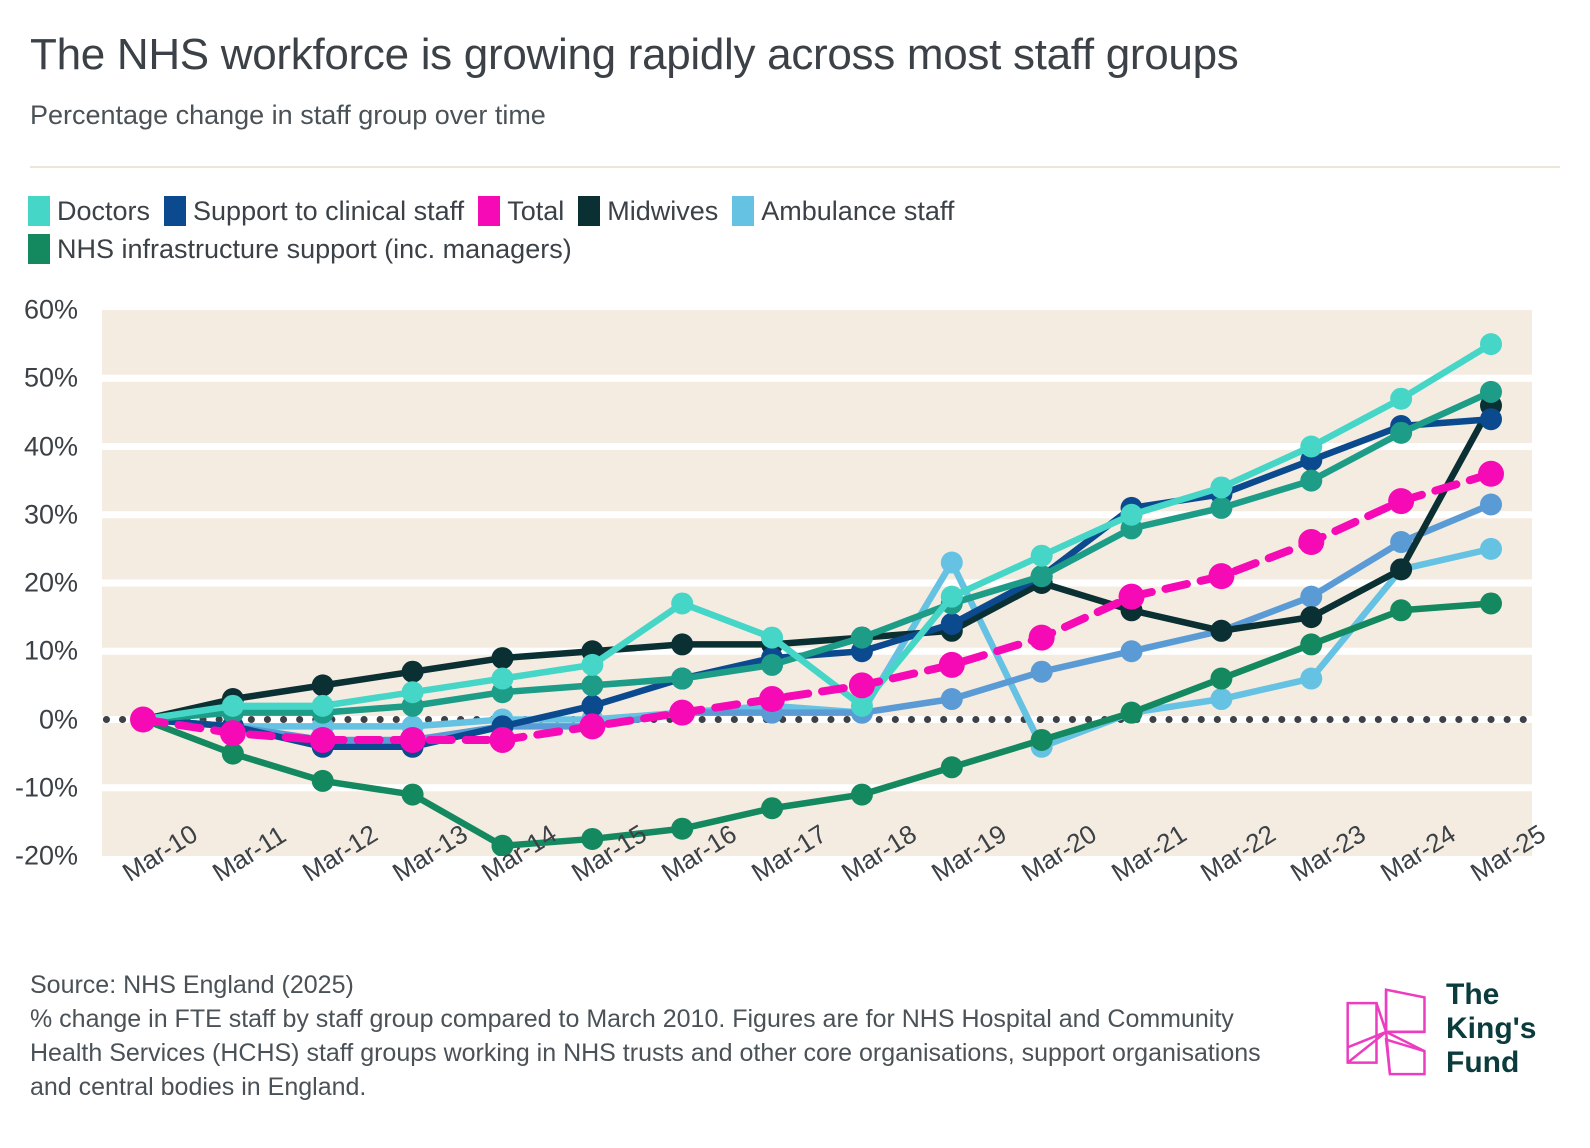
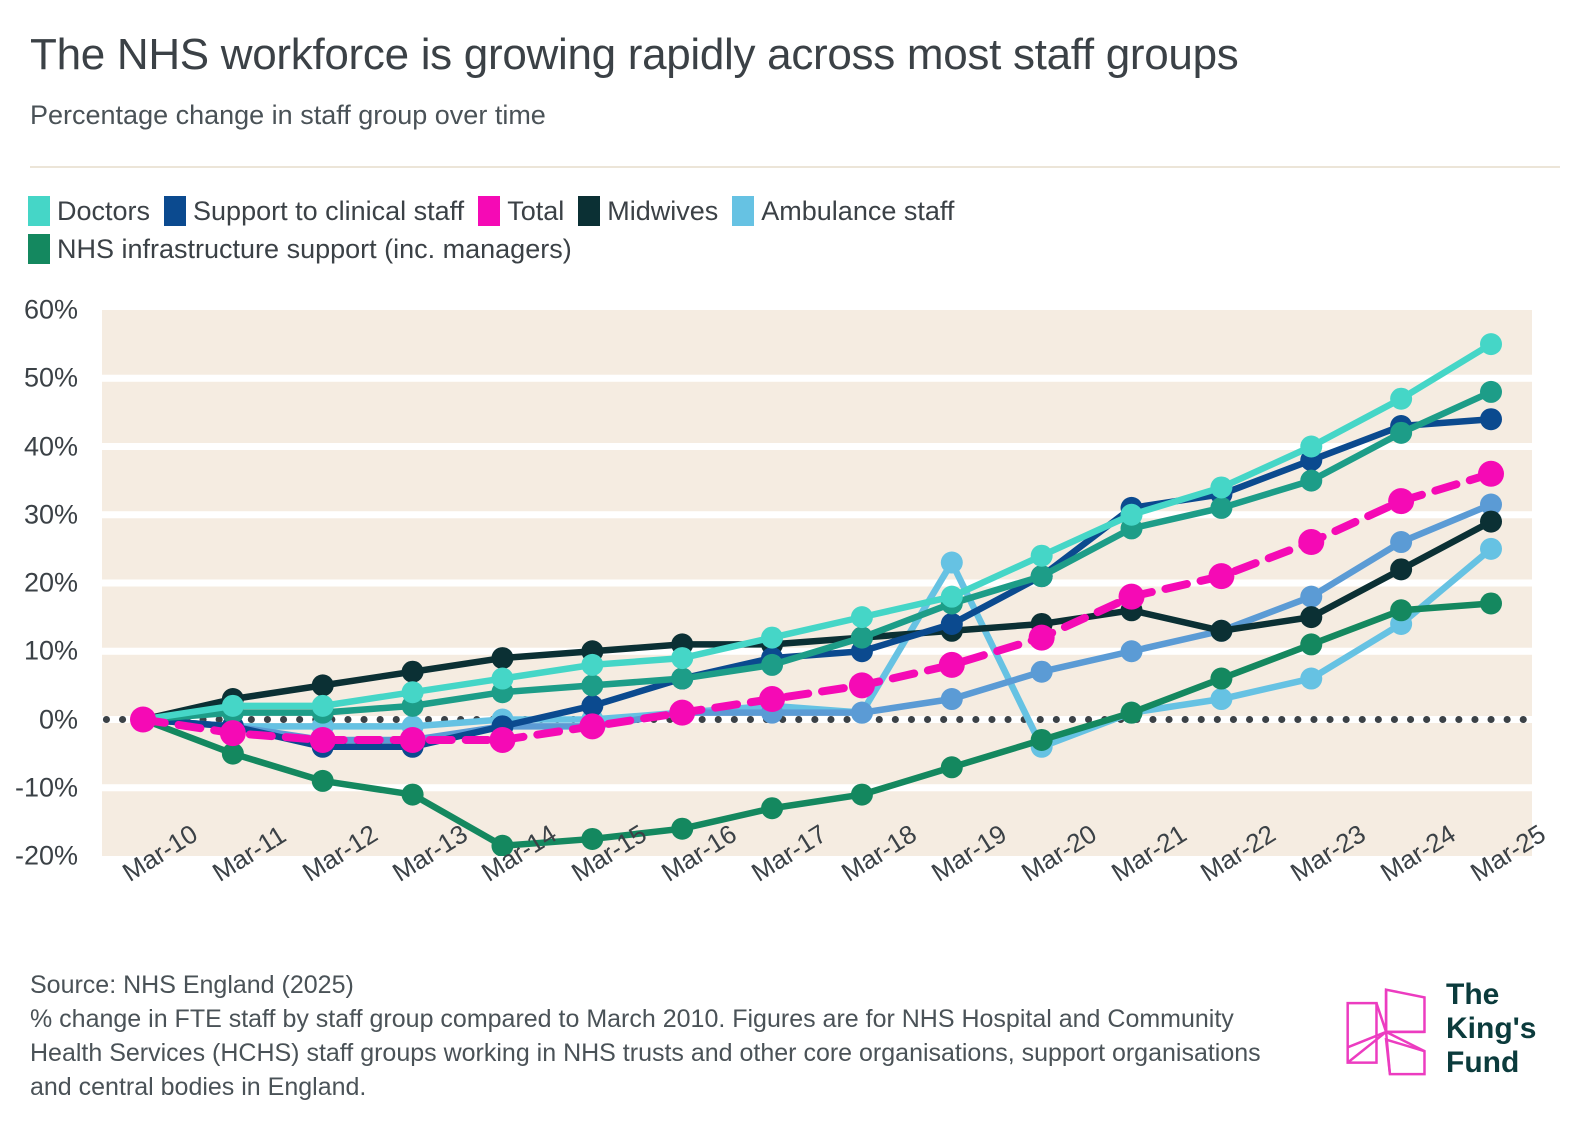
Doctors/Mar-16: 17% -> 9%
Doctors/Mar-18: 2% -> 15%
Midwives/Mar-20: 20% -> 14%
Ambulance staff/Mar-24: 22% -> 14%
Midwives/Mar-25: 46% -> 29%
